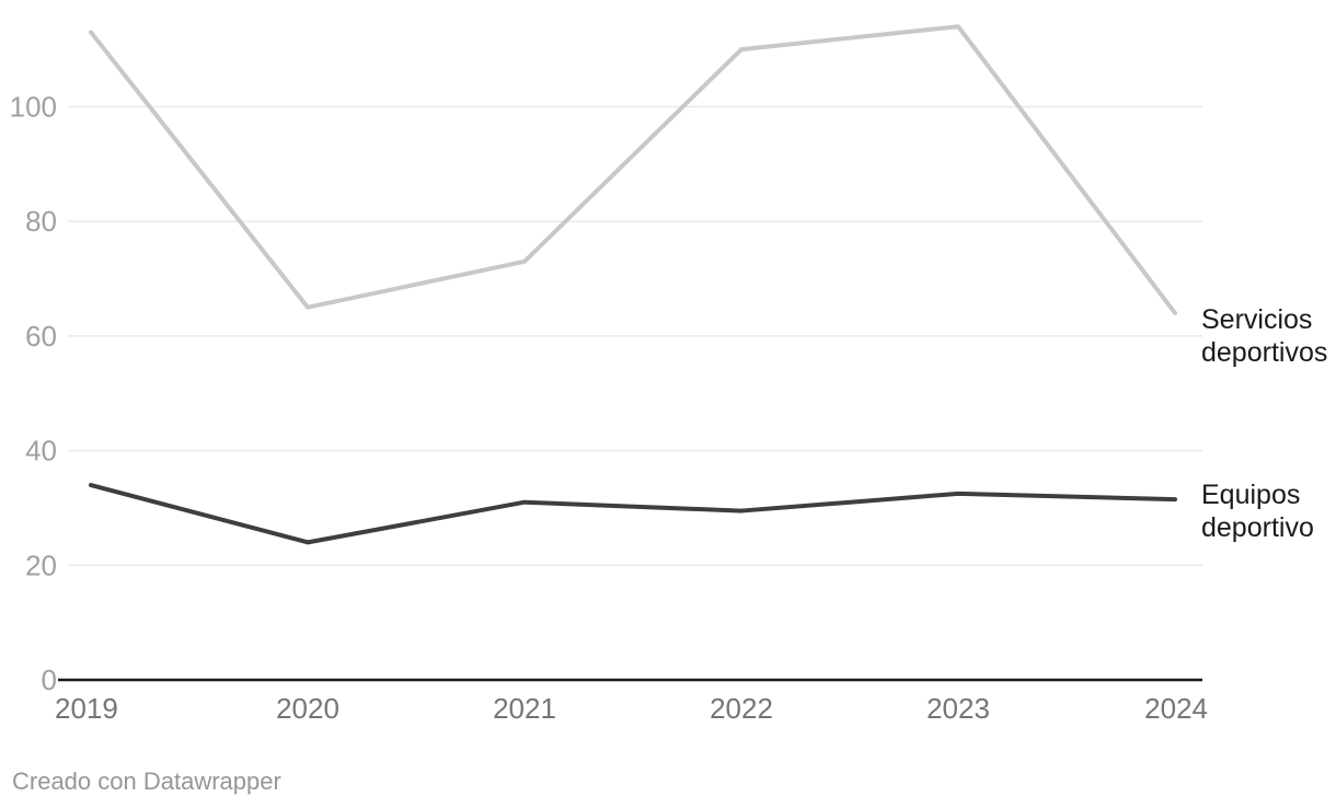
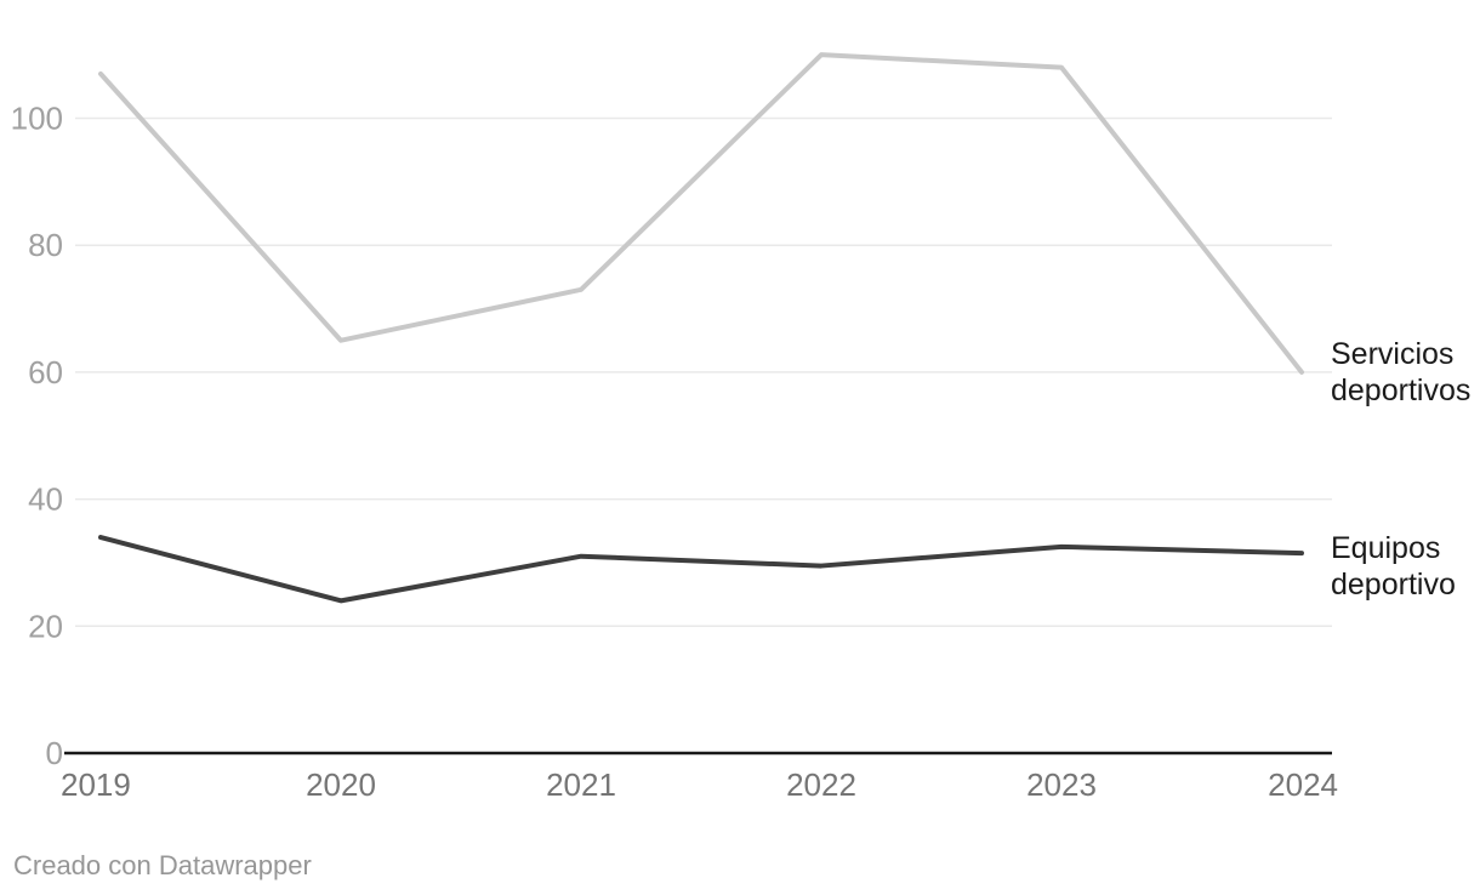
Servicios deportivos/2019: 113 -> 107
Servicios deportivos/2023: 114 -> 108
Servicios deportivos/2024: 64 -> 60
